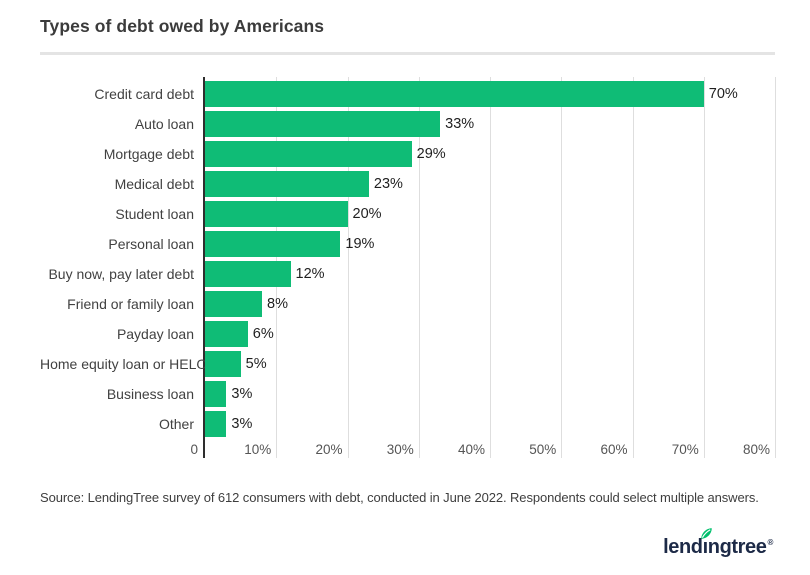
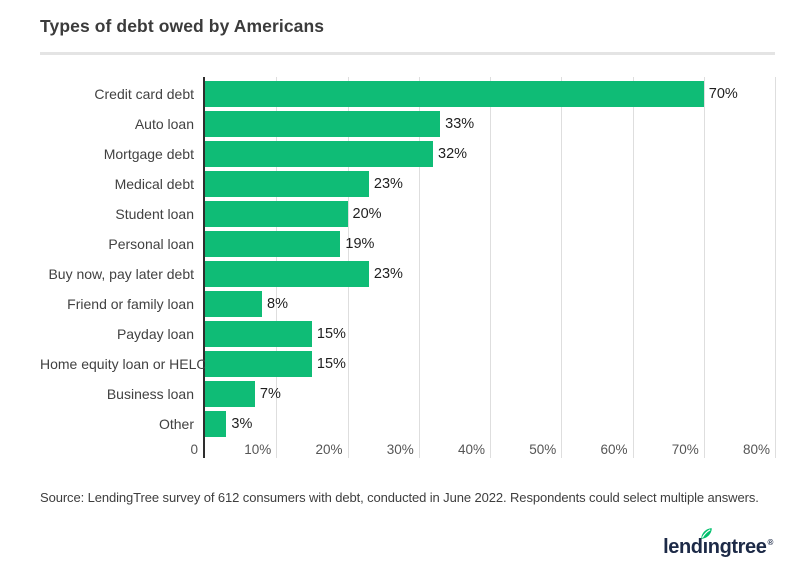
Mortgage debt: 29% -> 32%
Buy now, pay later debt: 12% -> 23%
Payday loan: 6% -> 15%
Home equity loan or HELOC: 5% -> 15%
Business loan: 3% -> 7%
